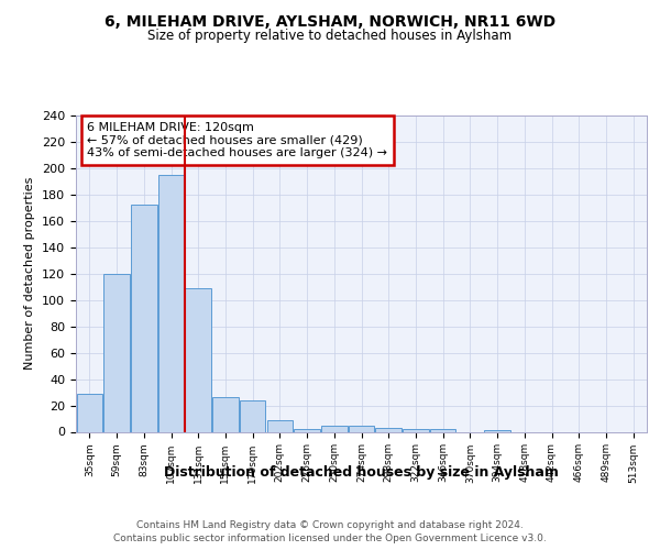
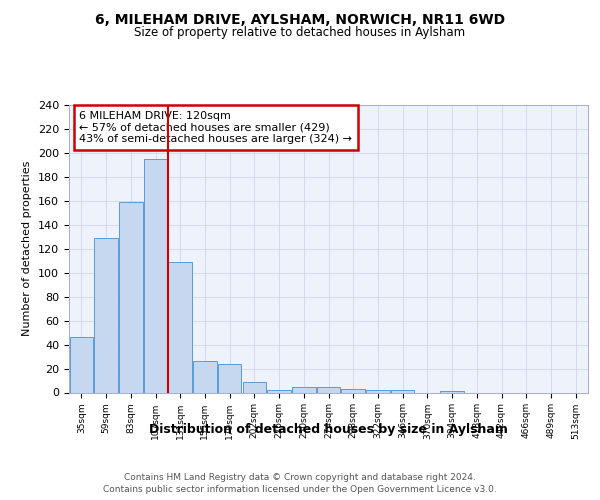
35sqm: 29 -> 46
59sqm: 120 -> 129
83sqm: 172 -> 159
